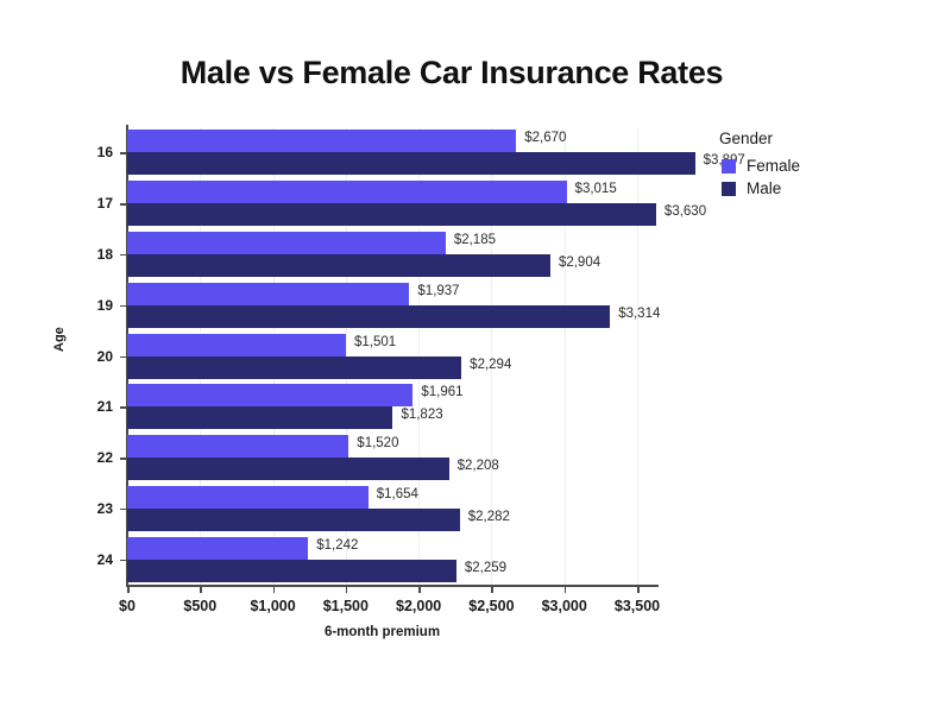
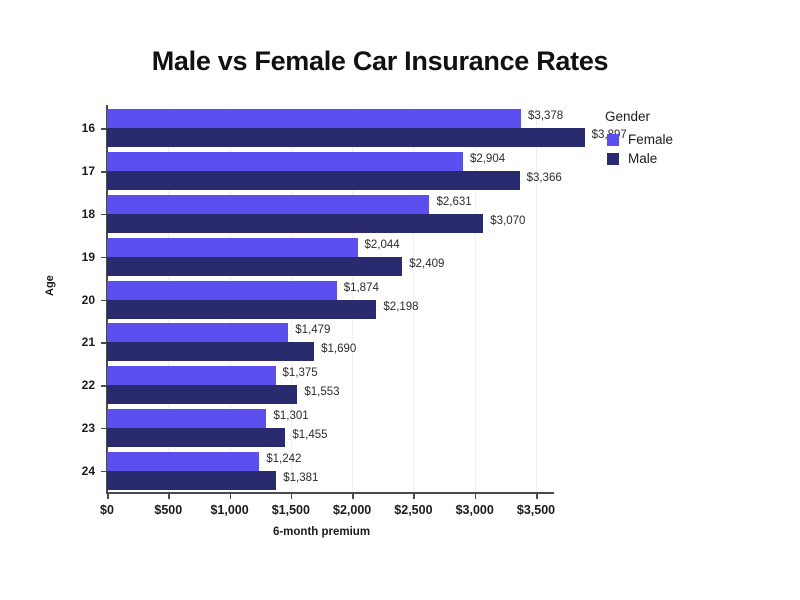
Female/16: $2,670 -> $3,378
Female/17: $3,015 -> $2,904
Male/17: $3,630 -> $3,366
Female/18: $2,185 -> $2,631
Male/18: $2,904 -> $3,070
Female/19: $1,937 -> $2,044
Male/19: $3,314 -> $2,409
Female/20: $1,501 -> $1,874
Male/20: $2,294 -> $2,198
Female/21: $1,961 -> $1,479
Male/21: $1,823 -> $1,690
Female/22: $1,520 -> $1,375
Male/22: $2,208 -> $1,553
Female/23: $1,654 -> $1,301
Male/23: $2,282 -> $1,455
Male/24: $2,259 -> $1,381
